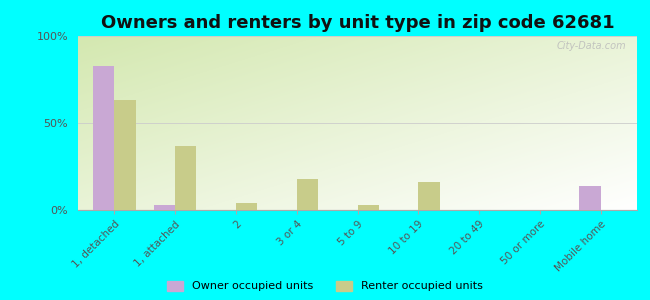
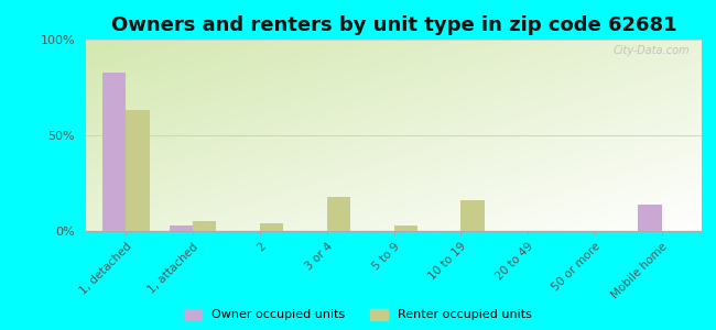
Renter occupied units/1, attached: 37% -> 5%
